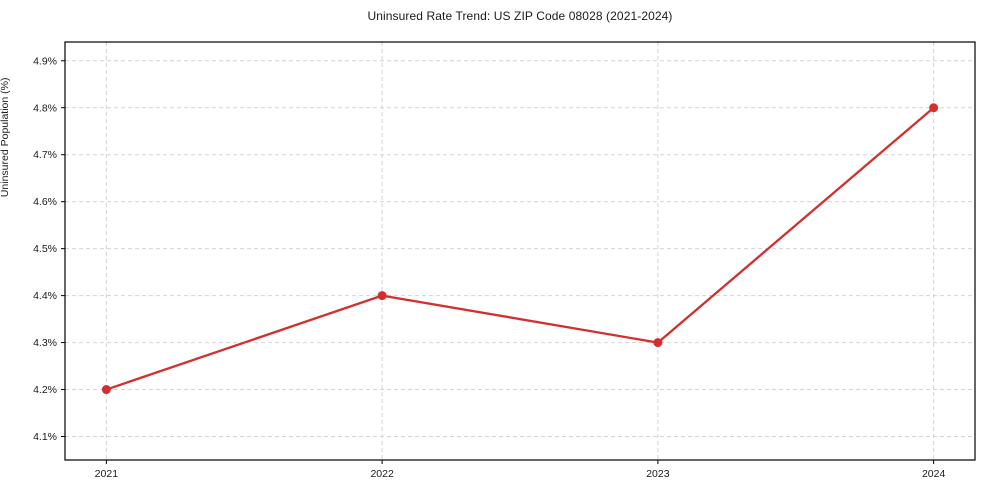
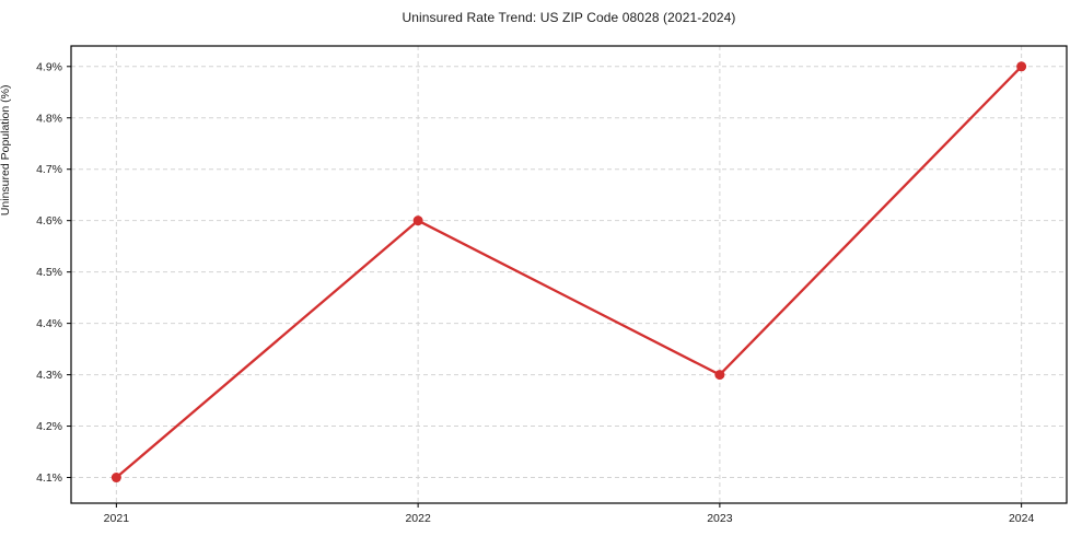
2021: 4.2% -> 4.1%
2022: 4.4% -> 4.6%
2024: 4.8% -> 4.9%
